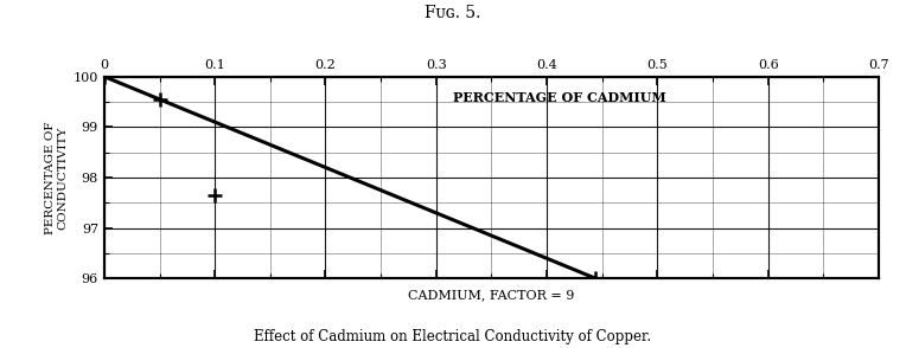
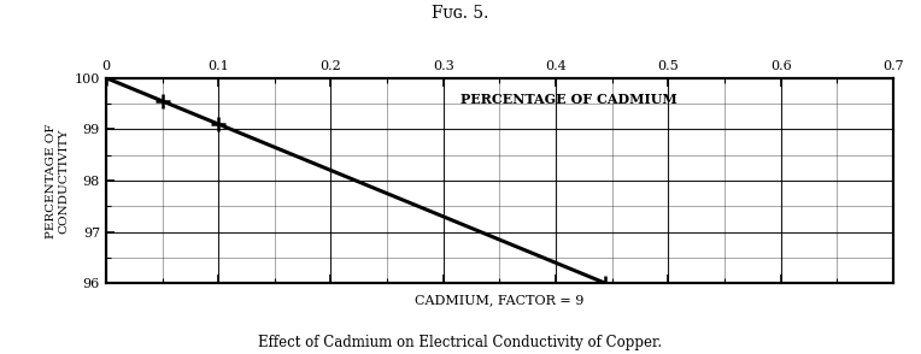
0.1: 97.65 -> 99.10
